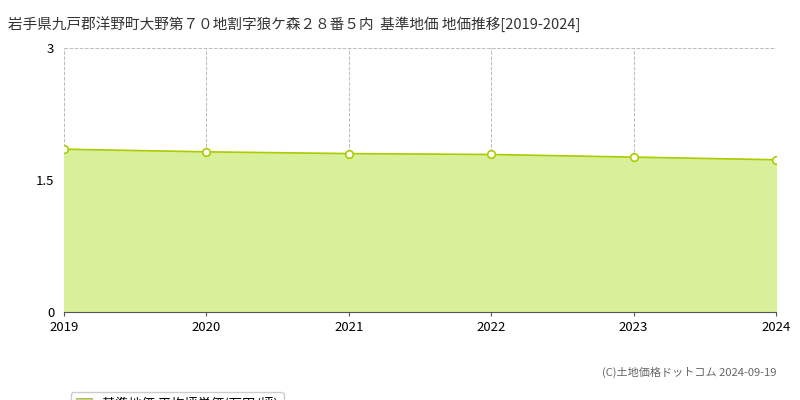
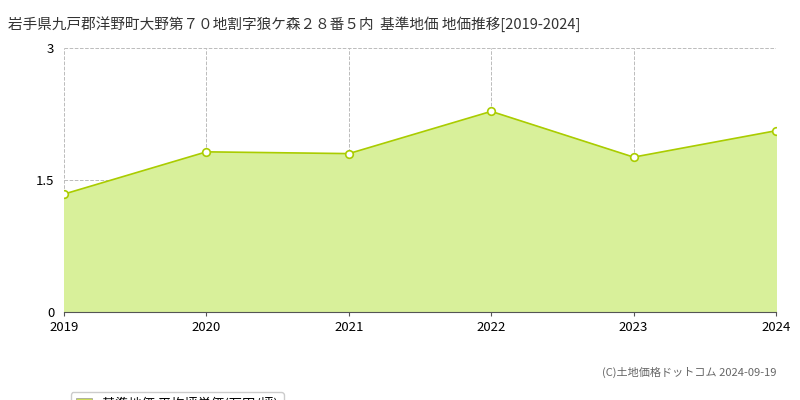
2019: 1.85 -> 1.34
2022: 1.79 -> 2.28
2024: 1.73 -> 2.06
